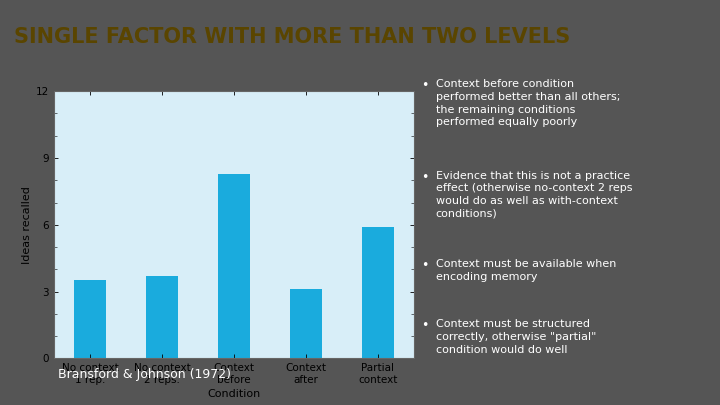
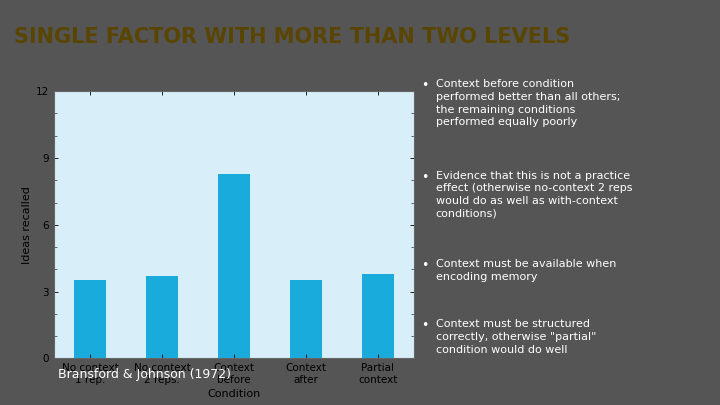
Context after: 3.1 -> 3.5
Partial context: 5.9 -> 3.8
